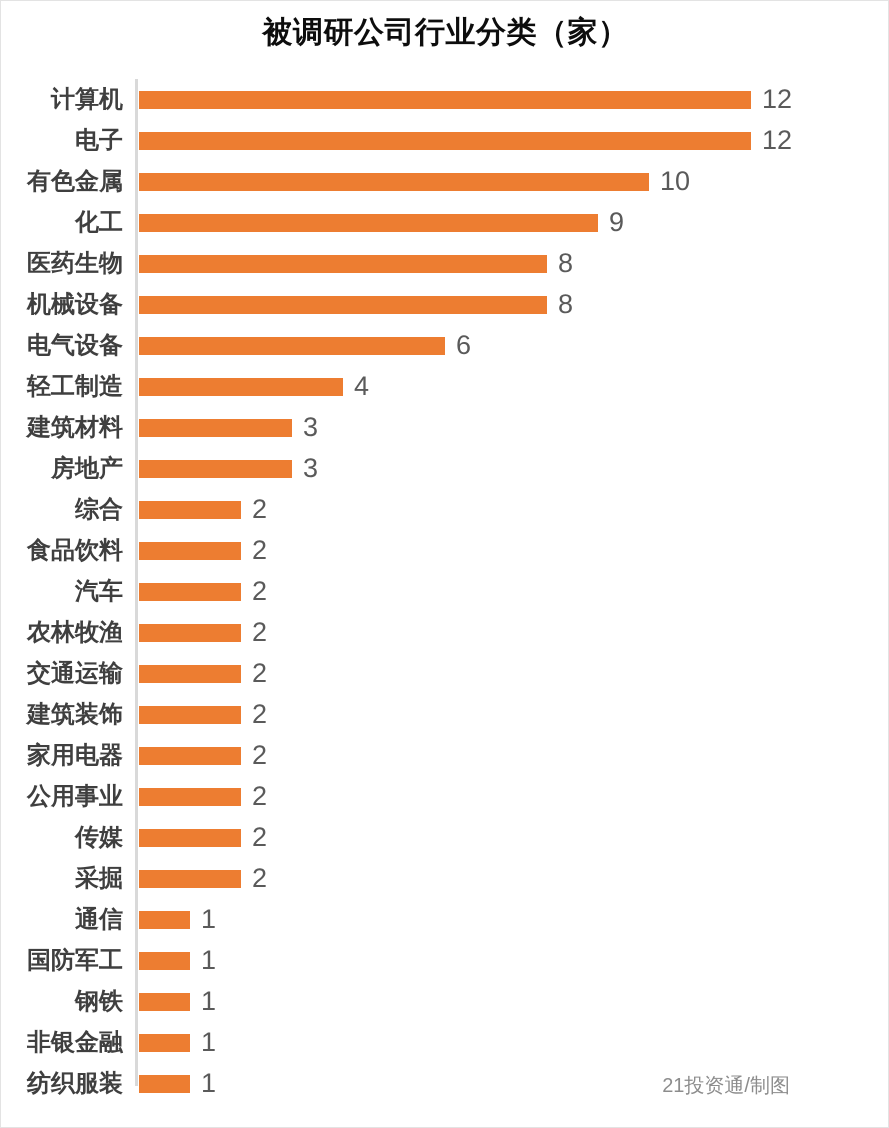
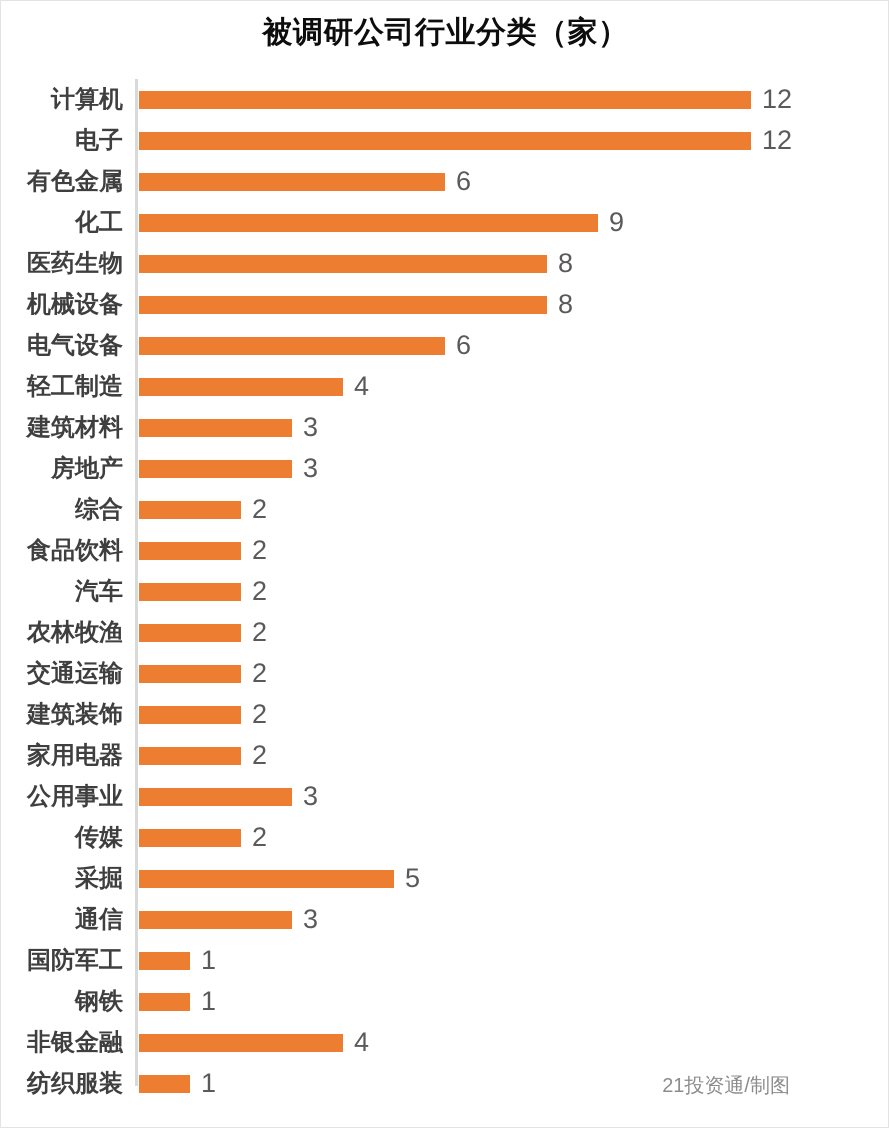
有色金属: 10 -> 6
公用事业: 2 -> 3
采掘: 2 -> 5
通信: 1 -> 3
非银金融: 1 -> 4
